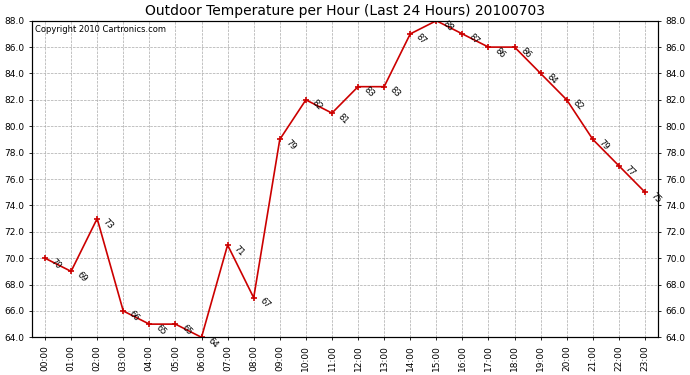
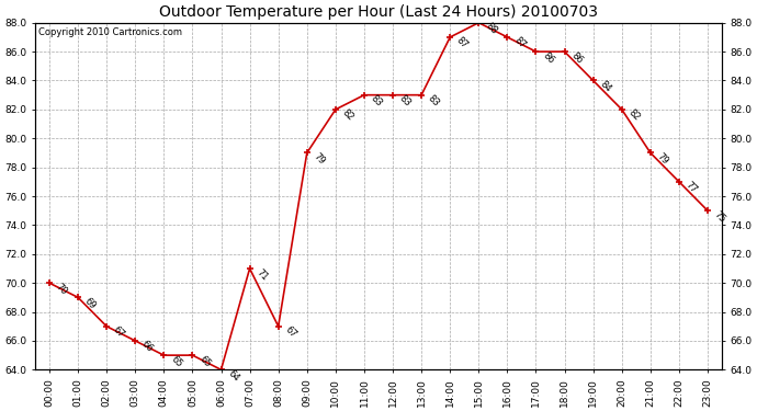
02:00: 73 -> 67
11:00: 81 -> 83
